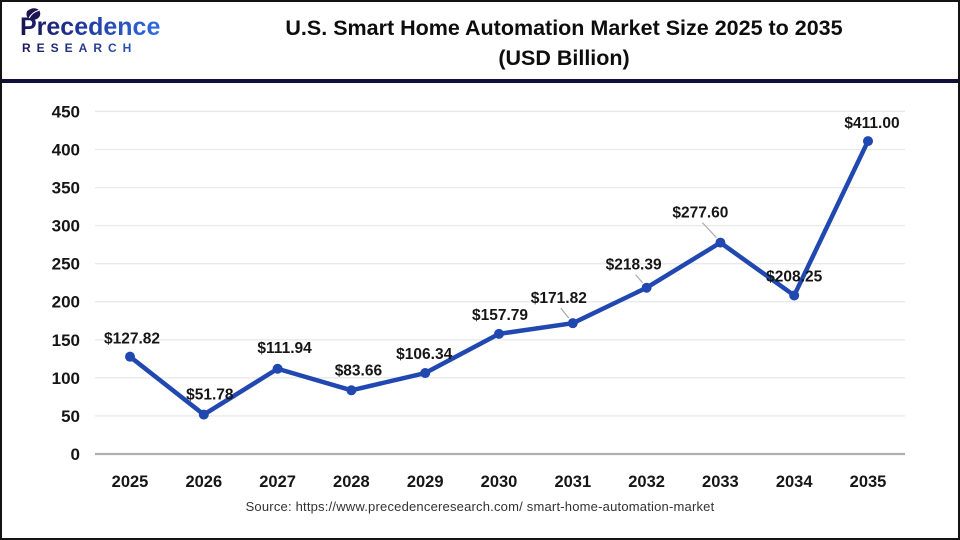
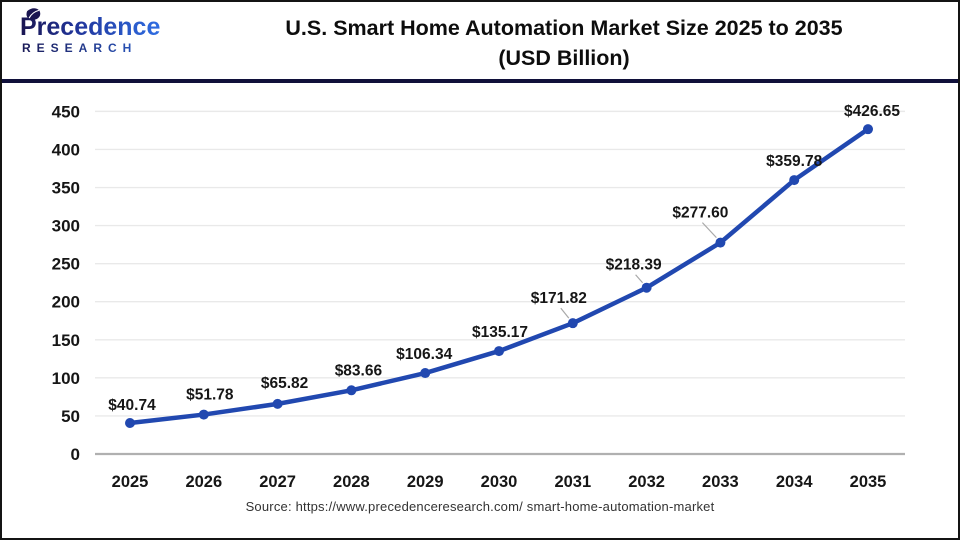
2025: $127.82 -> $40.74
2027: $111.94 -> $65.82
2030: $157.79 -> $135.17
2034: $208.25 -> $359.78
2035: $411.00 -> $426.65
